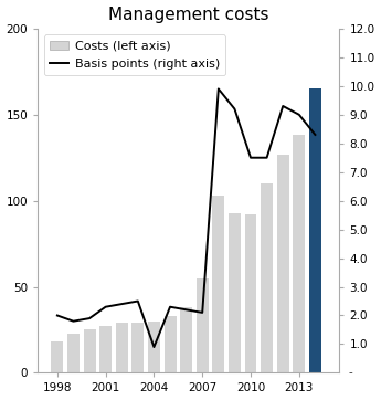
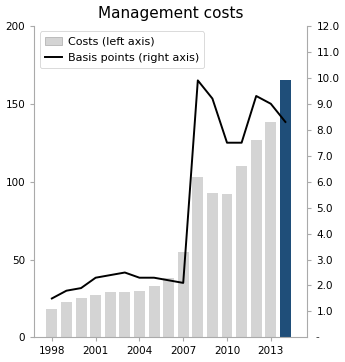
Basis points (right axis)/1998: 2.0 -> 1.5
Basis points (right axis)/2004: 0.9 -> 2.3
